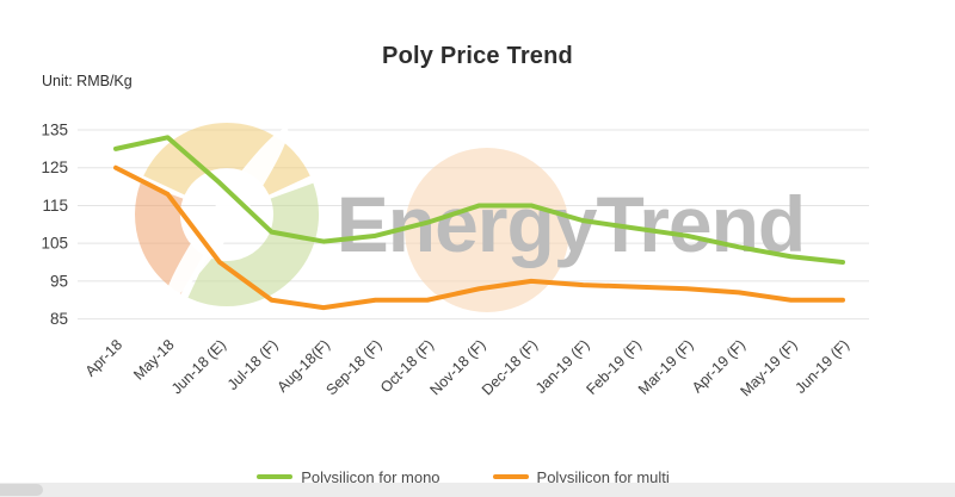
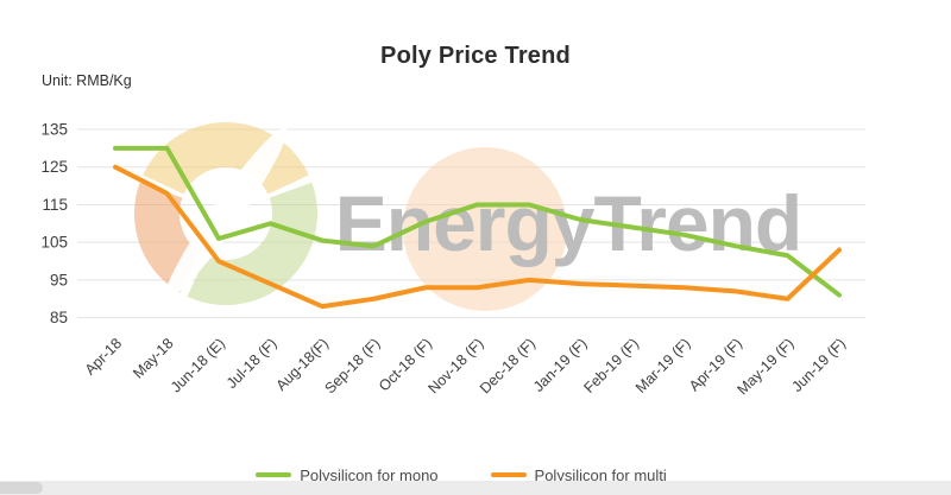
Polysilicon for mono/May-18: 133 -> 130
Polysilicon for mono/Jun-18 (E): 121 -> 106
Polysilicon for mono/Jul-18 (F): 108 -> 110
Polysilicon for multi/Jul-18 (F): 90 -> 94
Polysilicon for mono/Sep-18 (F): 107 -> 104
Polysilicon for multi/Oct-18 (F): 90 -> 93
Polysilicon for mono/Jun-19 (F): 100 -> 91
Polysilicon for multi/Jun-19 (F): 90 -> 103
